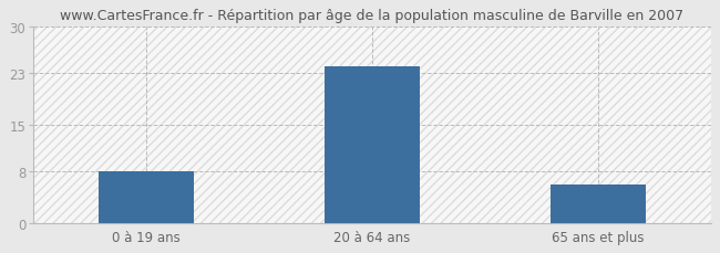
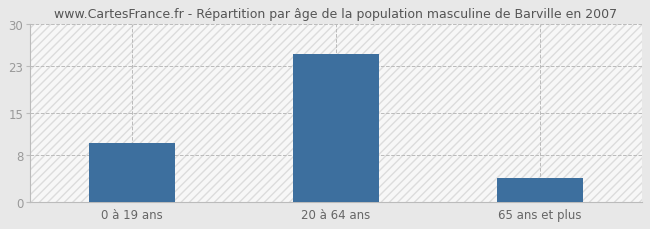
0 à 19 ans: 8 -> 10
20 à 64 ans: 24 -> 25
65 ans et plus: 6 -> 4
